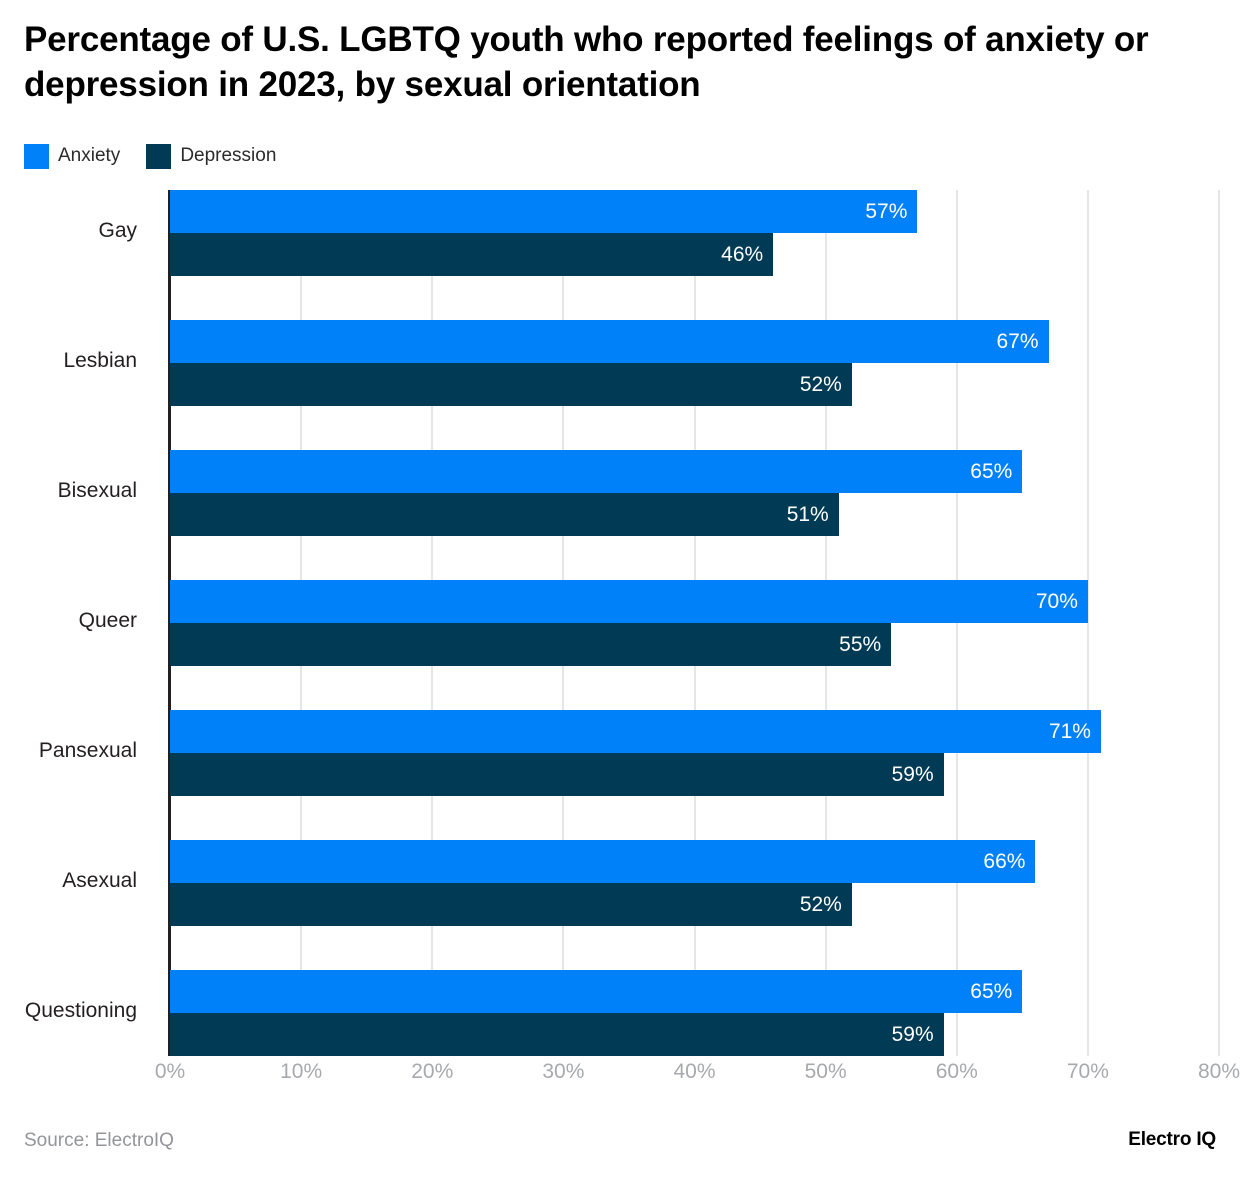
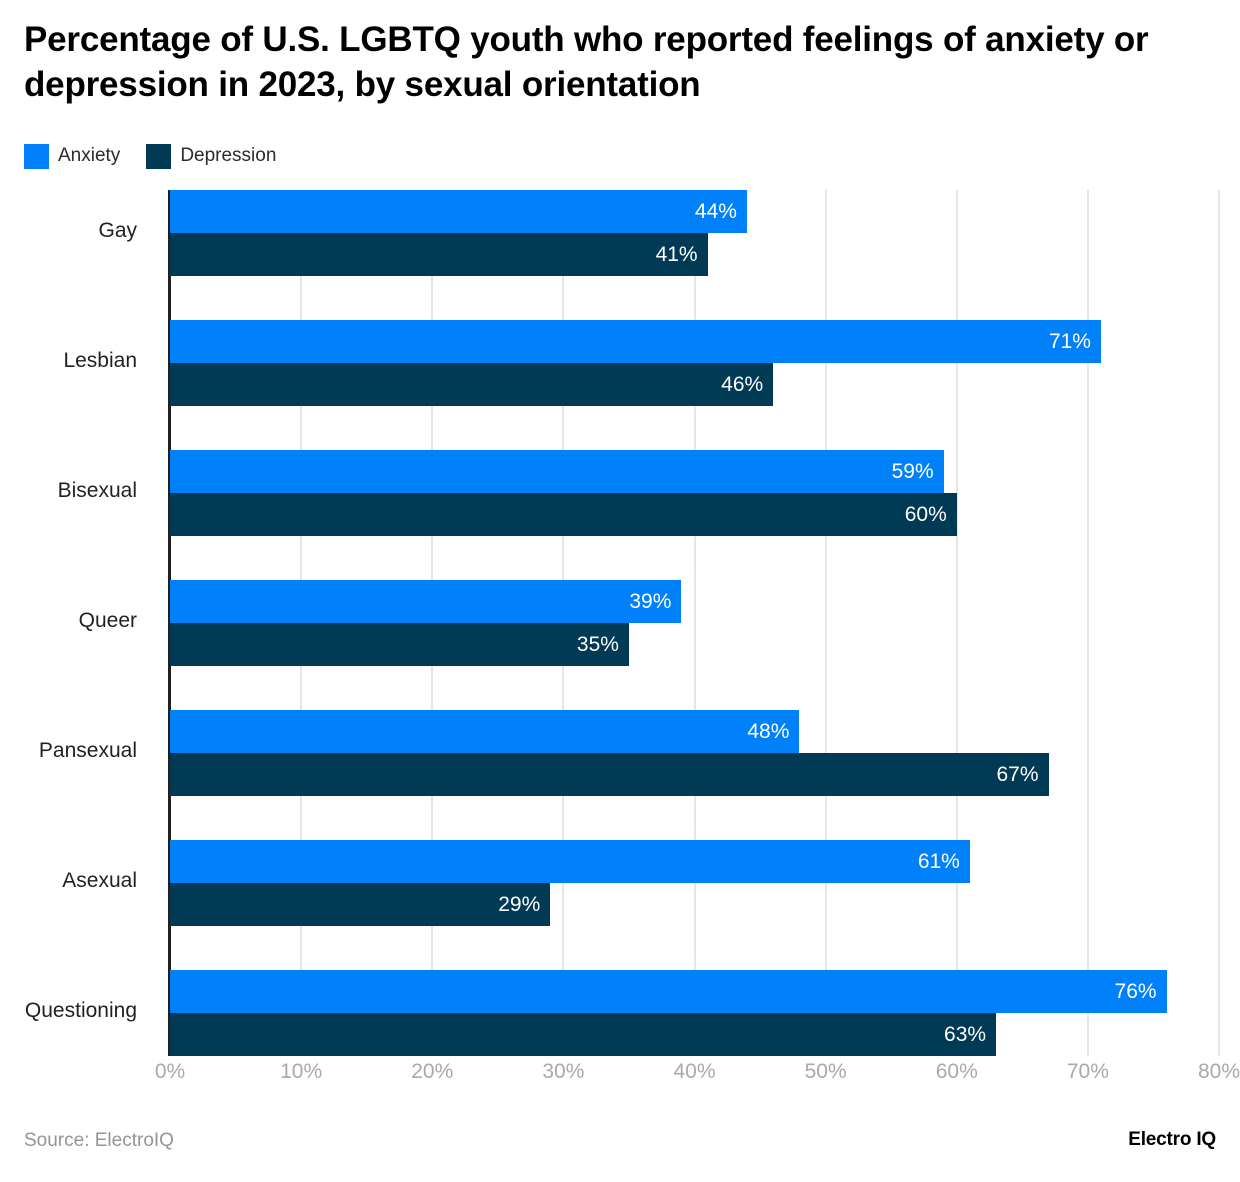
Anxiety/Gay: 57% -> 44%
Depression/Gay: 46% -> 41%
Anxiety/Lesbian: 67% -> 71%
Depression/Lesbian: 52% -> 46%
Anxiety/Bisexual: 65% -> 59%
Depression/Bisexual: 51% -> 60%
Anxiety/Queer: 70% -> 39%
Depression/Queer: 55% -> 35%
Anxiety/Pansexual: 71% -> 48%
Depression/Pansexual: 59% -> 67%
Anxiety/Asexual: 66% -> 61%
Depression/Asexual: 52% -> 29%
Anxiety/Questioning: 65% -> 76%
Depression/Questioning: 59% -> 63%
